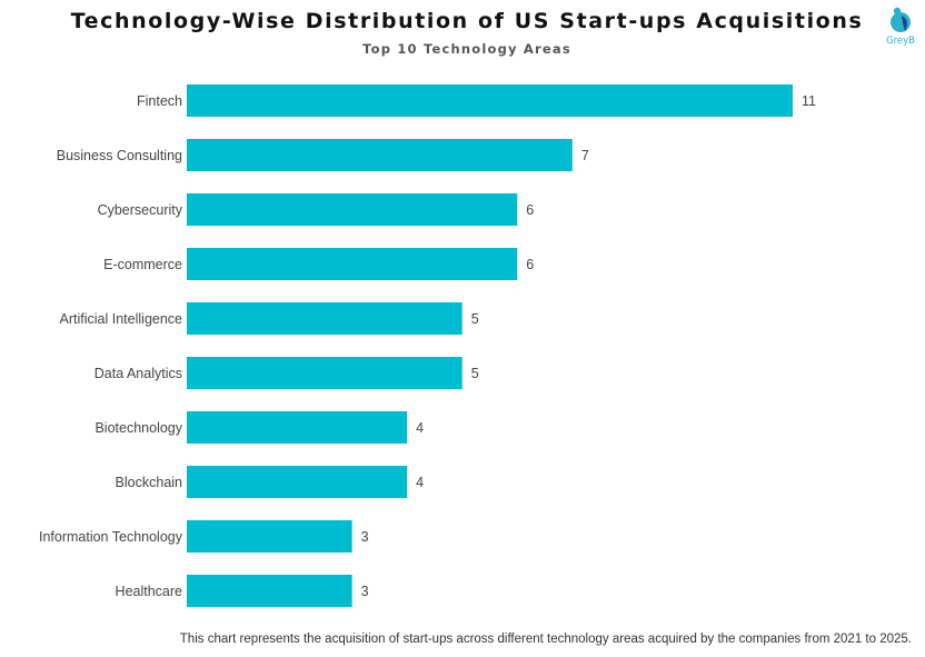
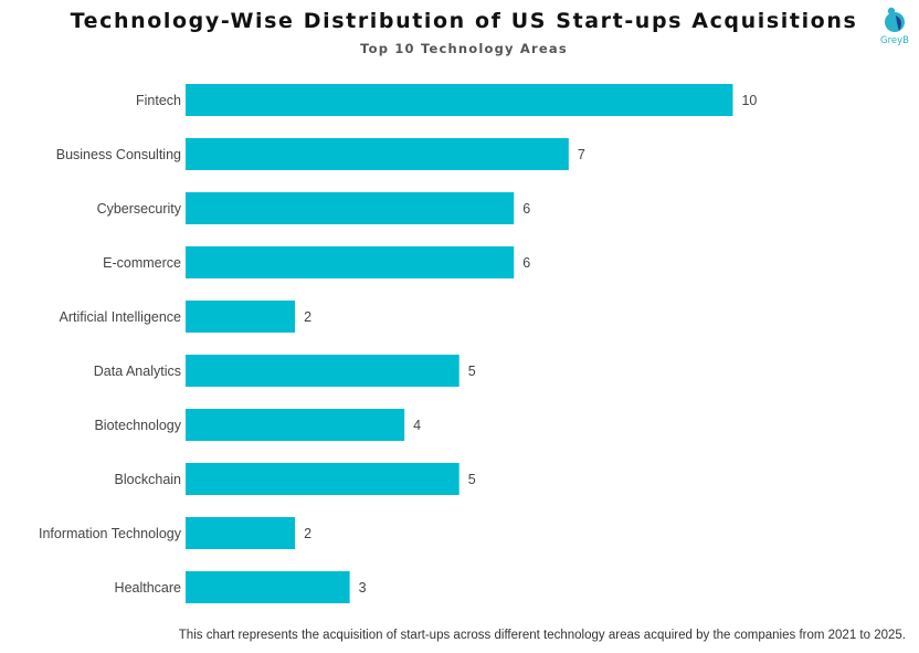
Fintech: 11 -> 10
Artificial Intelligence: 5 -> 2
Blockchain: 4 -> 5
Information Technology: 3 -> 2
